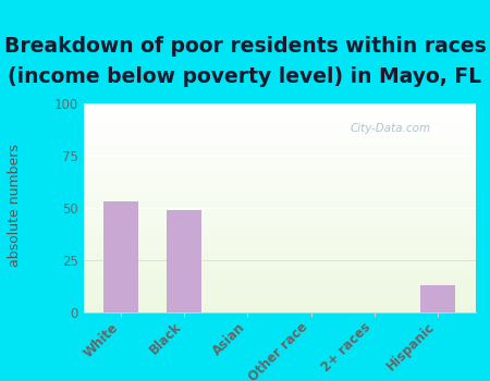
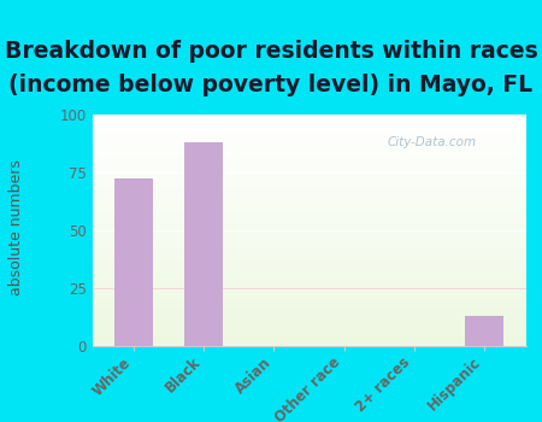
White: 53 -> 72
Black: 49 -> 88
